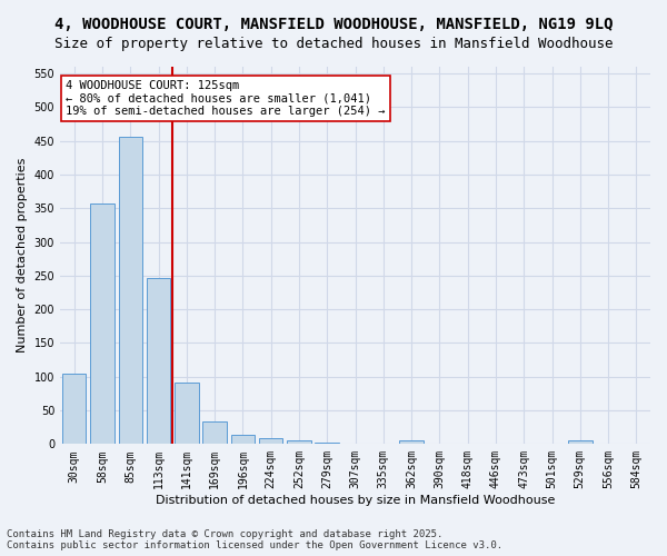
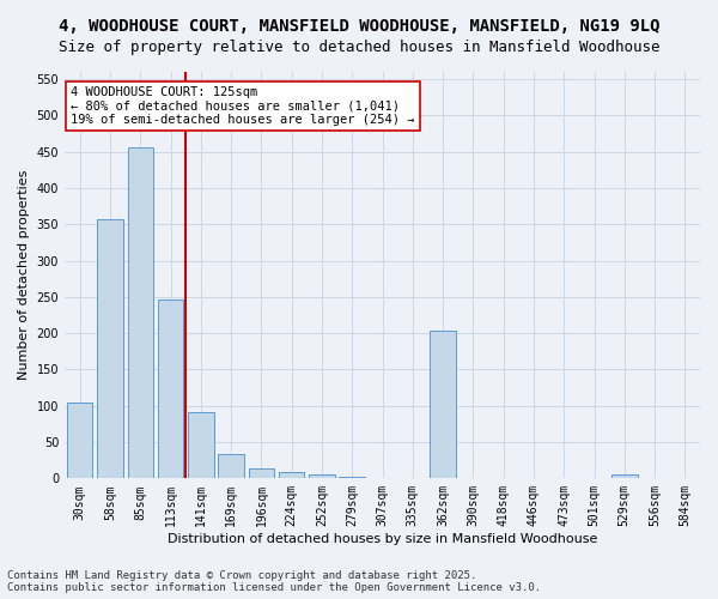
362sqm: 5 -> 204
